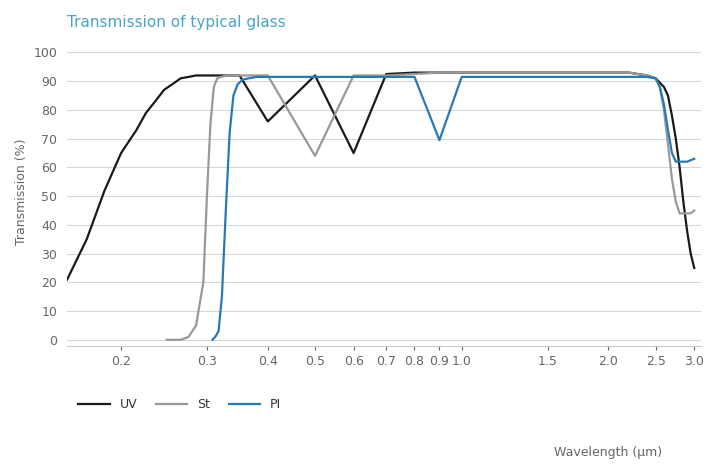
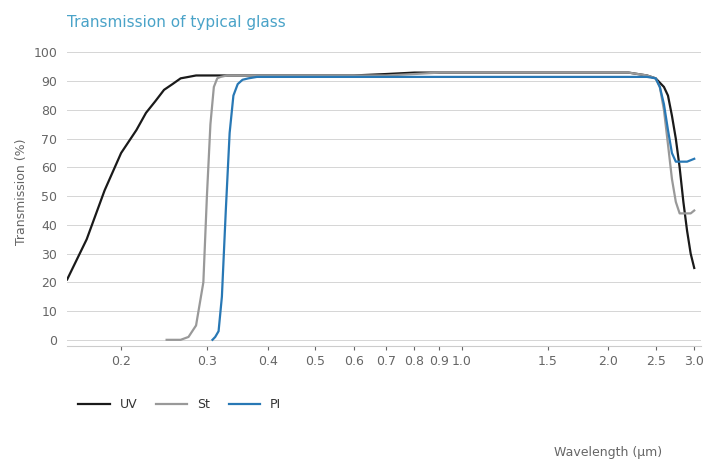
UV/0.4: 76.0 -> 92.0
St/0.5: 64.0 -> 92.0
UV/0.6: 65.0 -> 92.0
PI/0.9: 69.5 -> 91.5
